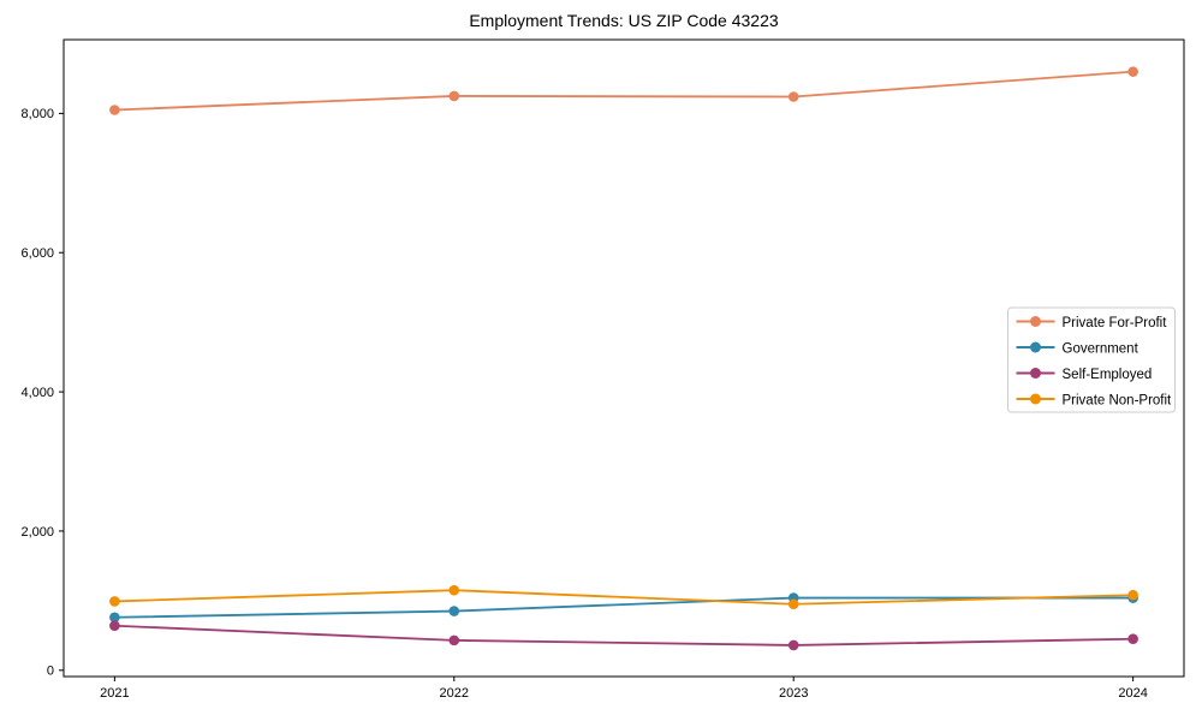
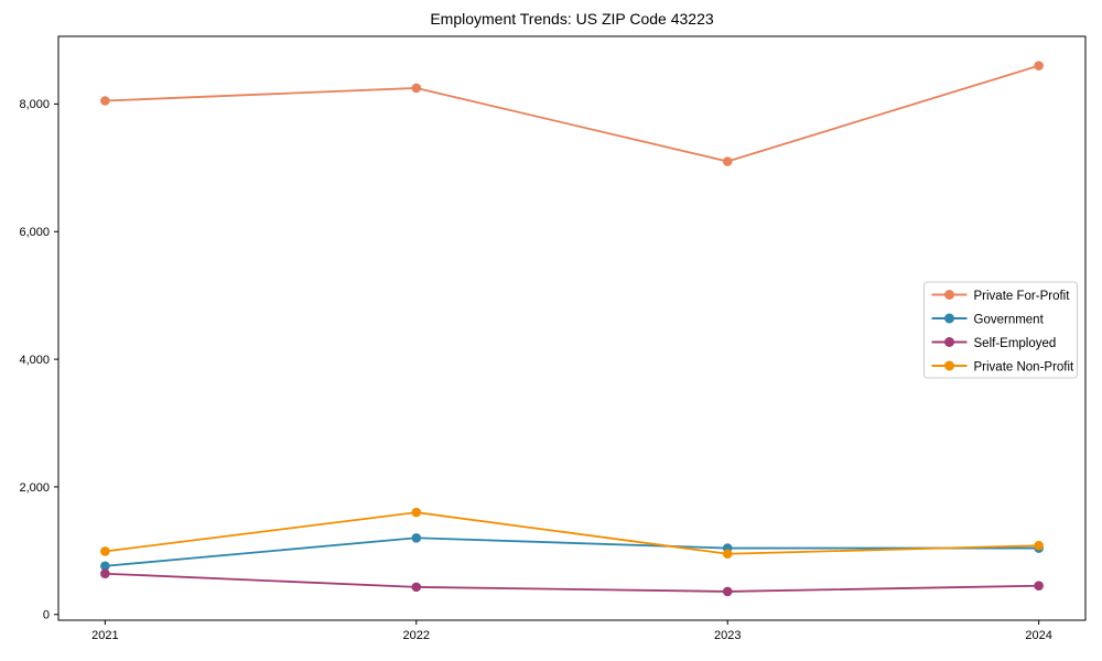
Government/2022: 800 -> 1200
Private Non-Profit/2022: 1200 -> 1600
Private For-Profit/2023: 8200 -> 7100
